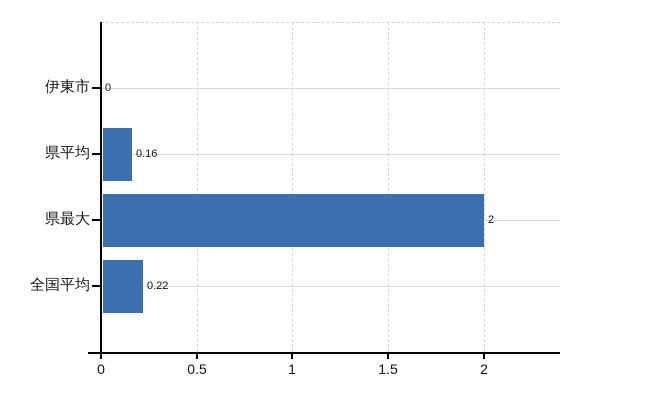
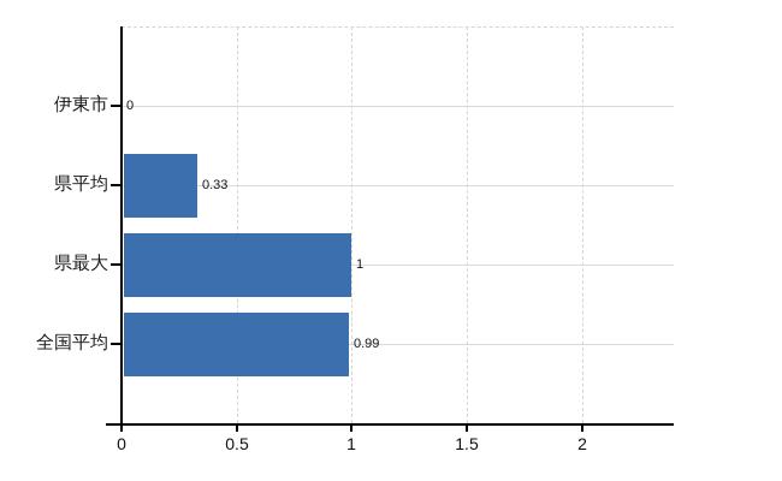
県平均: 0.16 -> 0.33
県最大: 2 -> 1
全国平均: 0.22 -> 0.99
